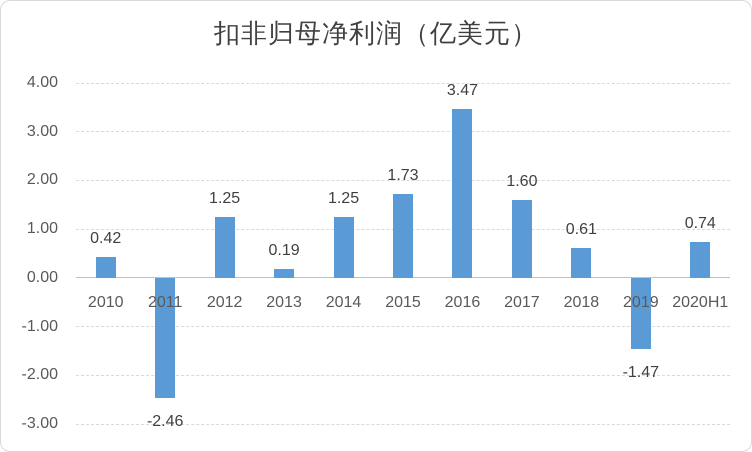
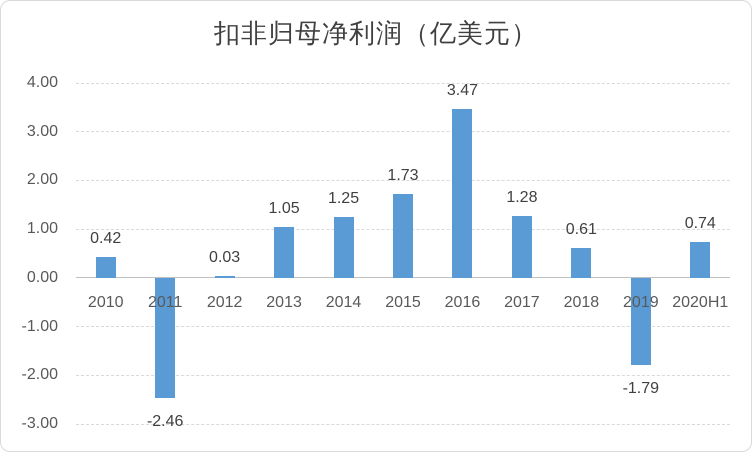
2012: 1.25 -> 0.03
2013: 0.19 -> 1.05
2017: 1.60 -> 1.28
2019: -1.47 -> -1.79
